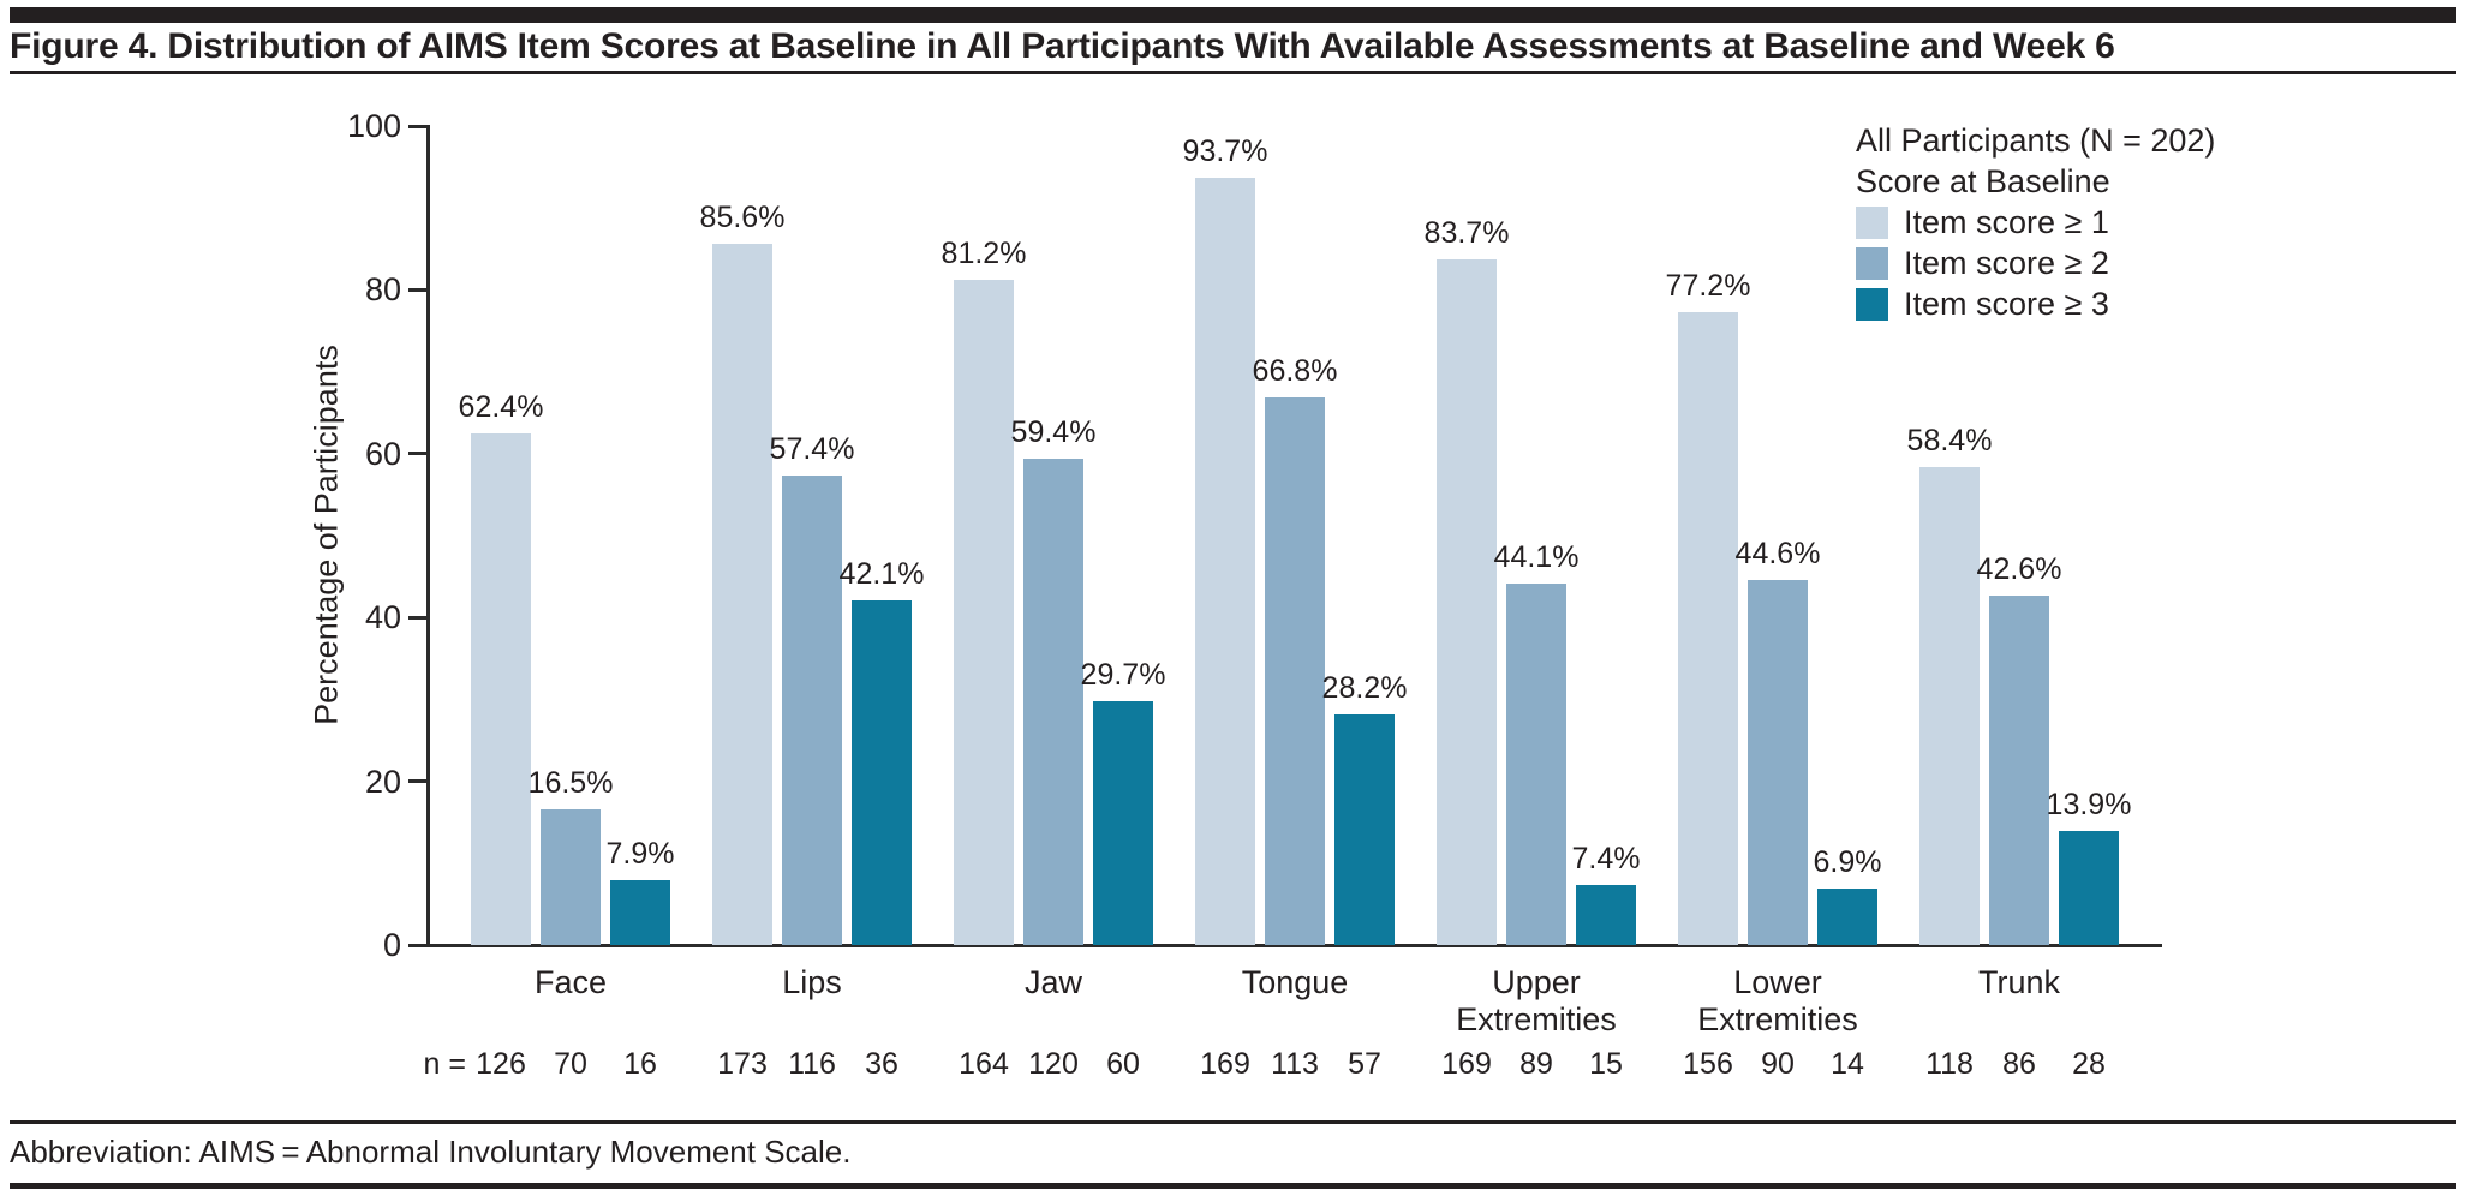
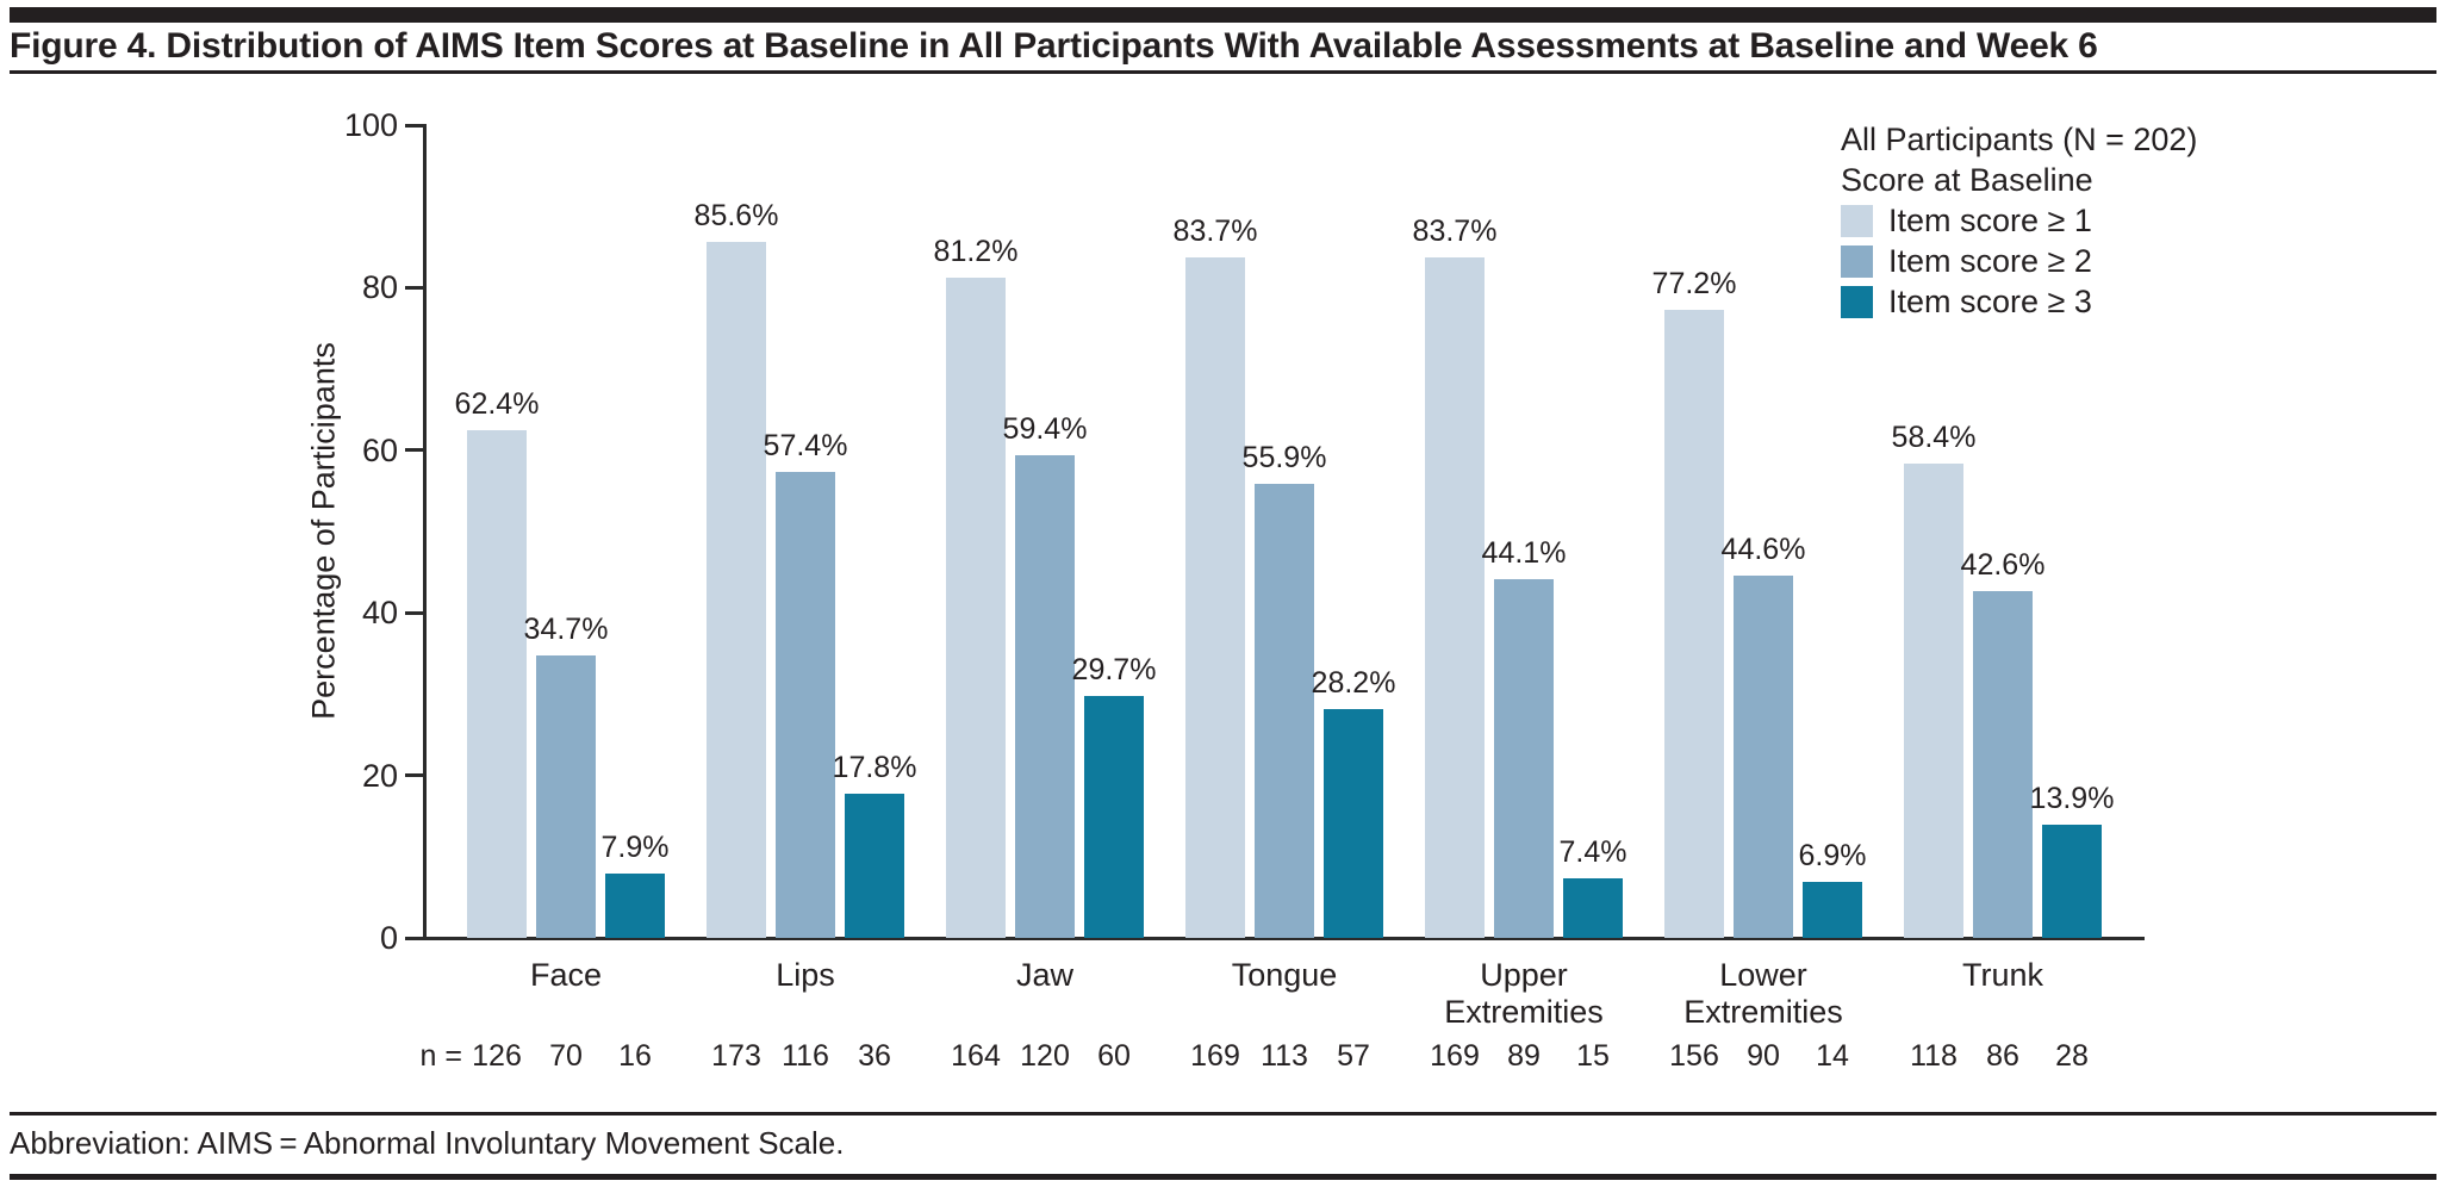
Item score ≥ 2/Face: 16.5% -> 34.7%
Item score ≥ 3/Lips: 42.1% -> 17.8%
Item score ≥ 1/Tongue: 93.7% -> 83.7%
Item score ≥ 2/Tongue: 66.8% -> 55.9%
